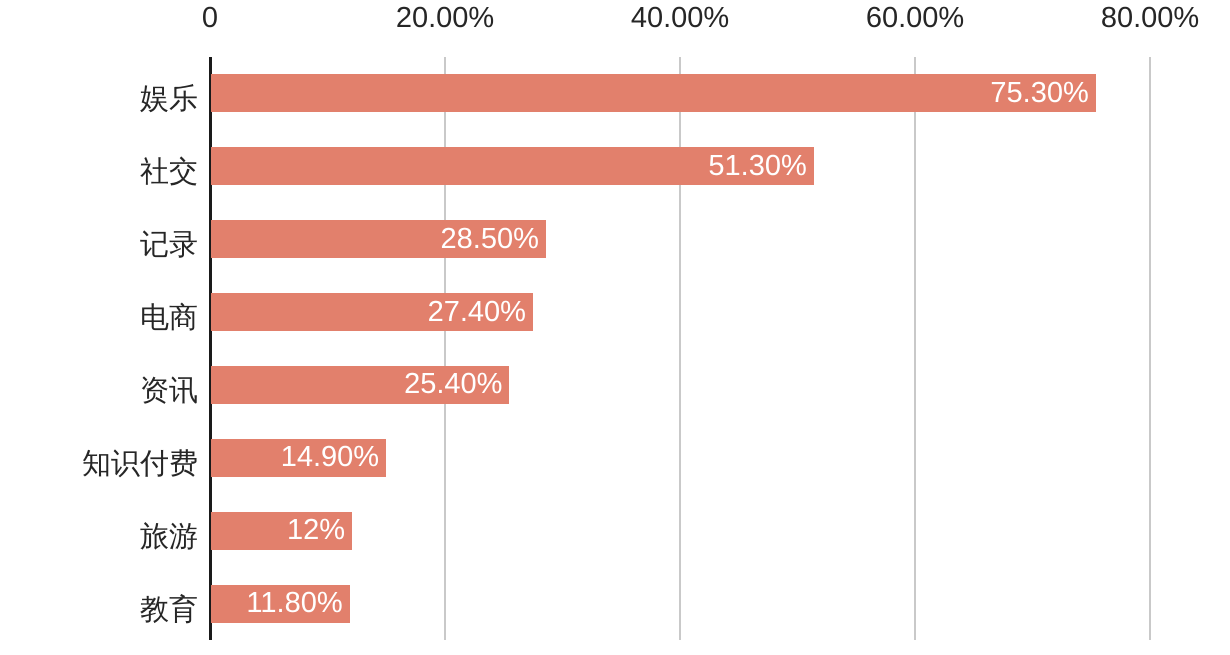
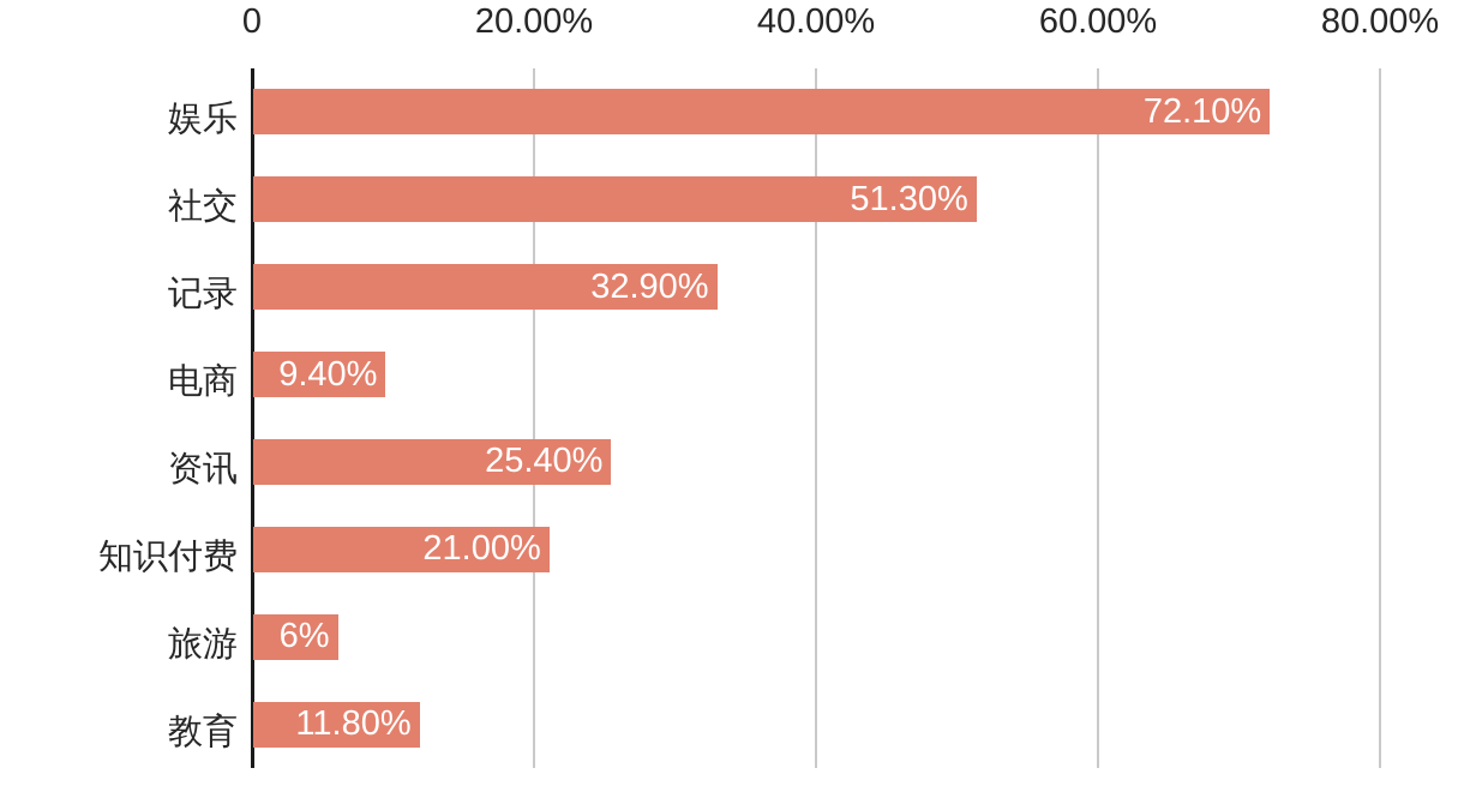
娱乐: 75.30% -> 72.10%
记录: 28.50% -> 32.90%
电商: 27.40% -> 9.40%
知识付费: 14.90% -> 21.00%
旅游: 12% -> 6%
